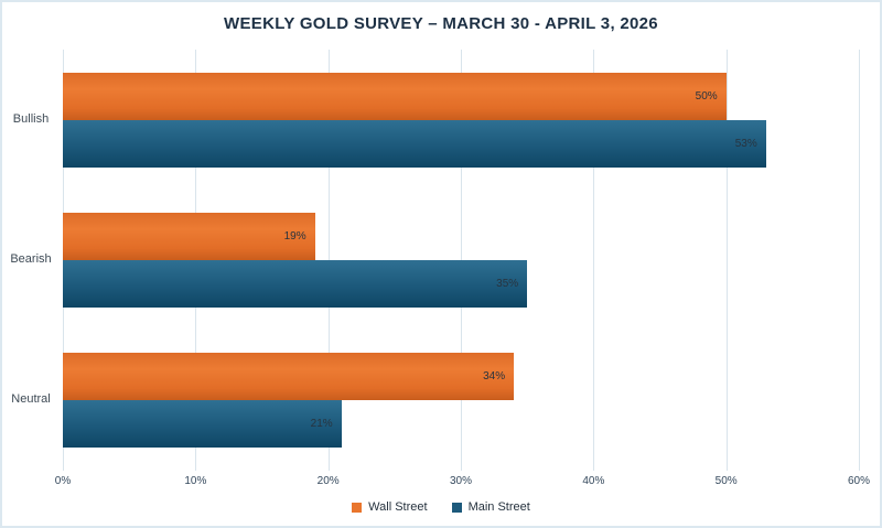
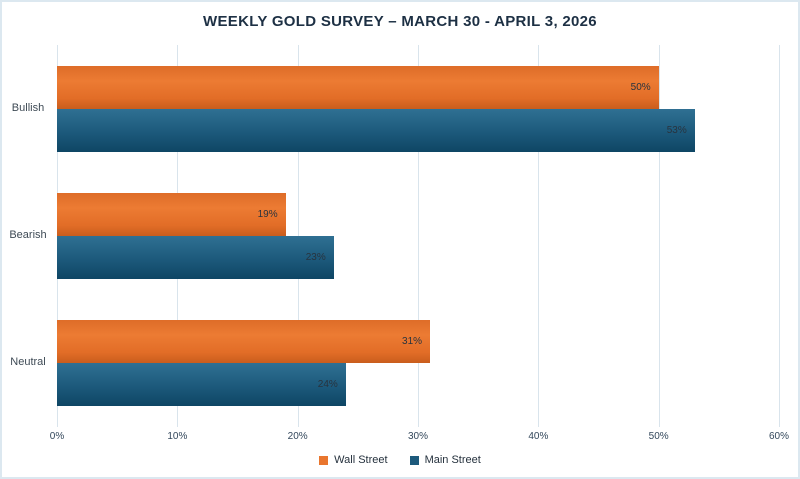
Main Street/Bearish: 35% -> 23%
Wall Street/Neutral: 34% -> 31%
Main Street/Neutral: 21% -> 24%
